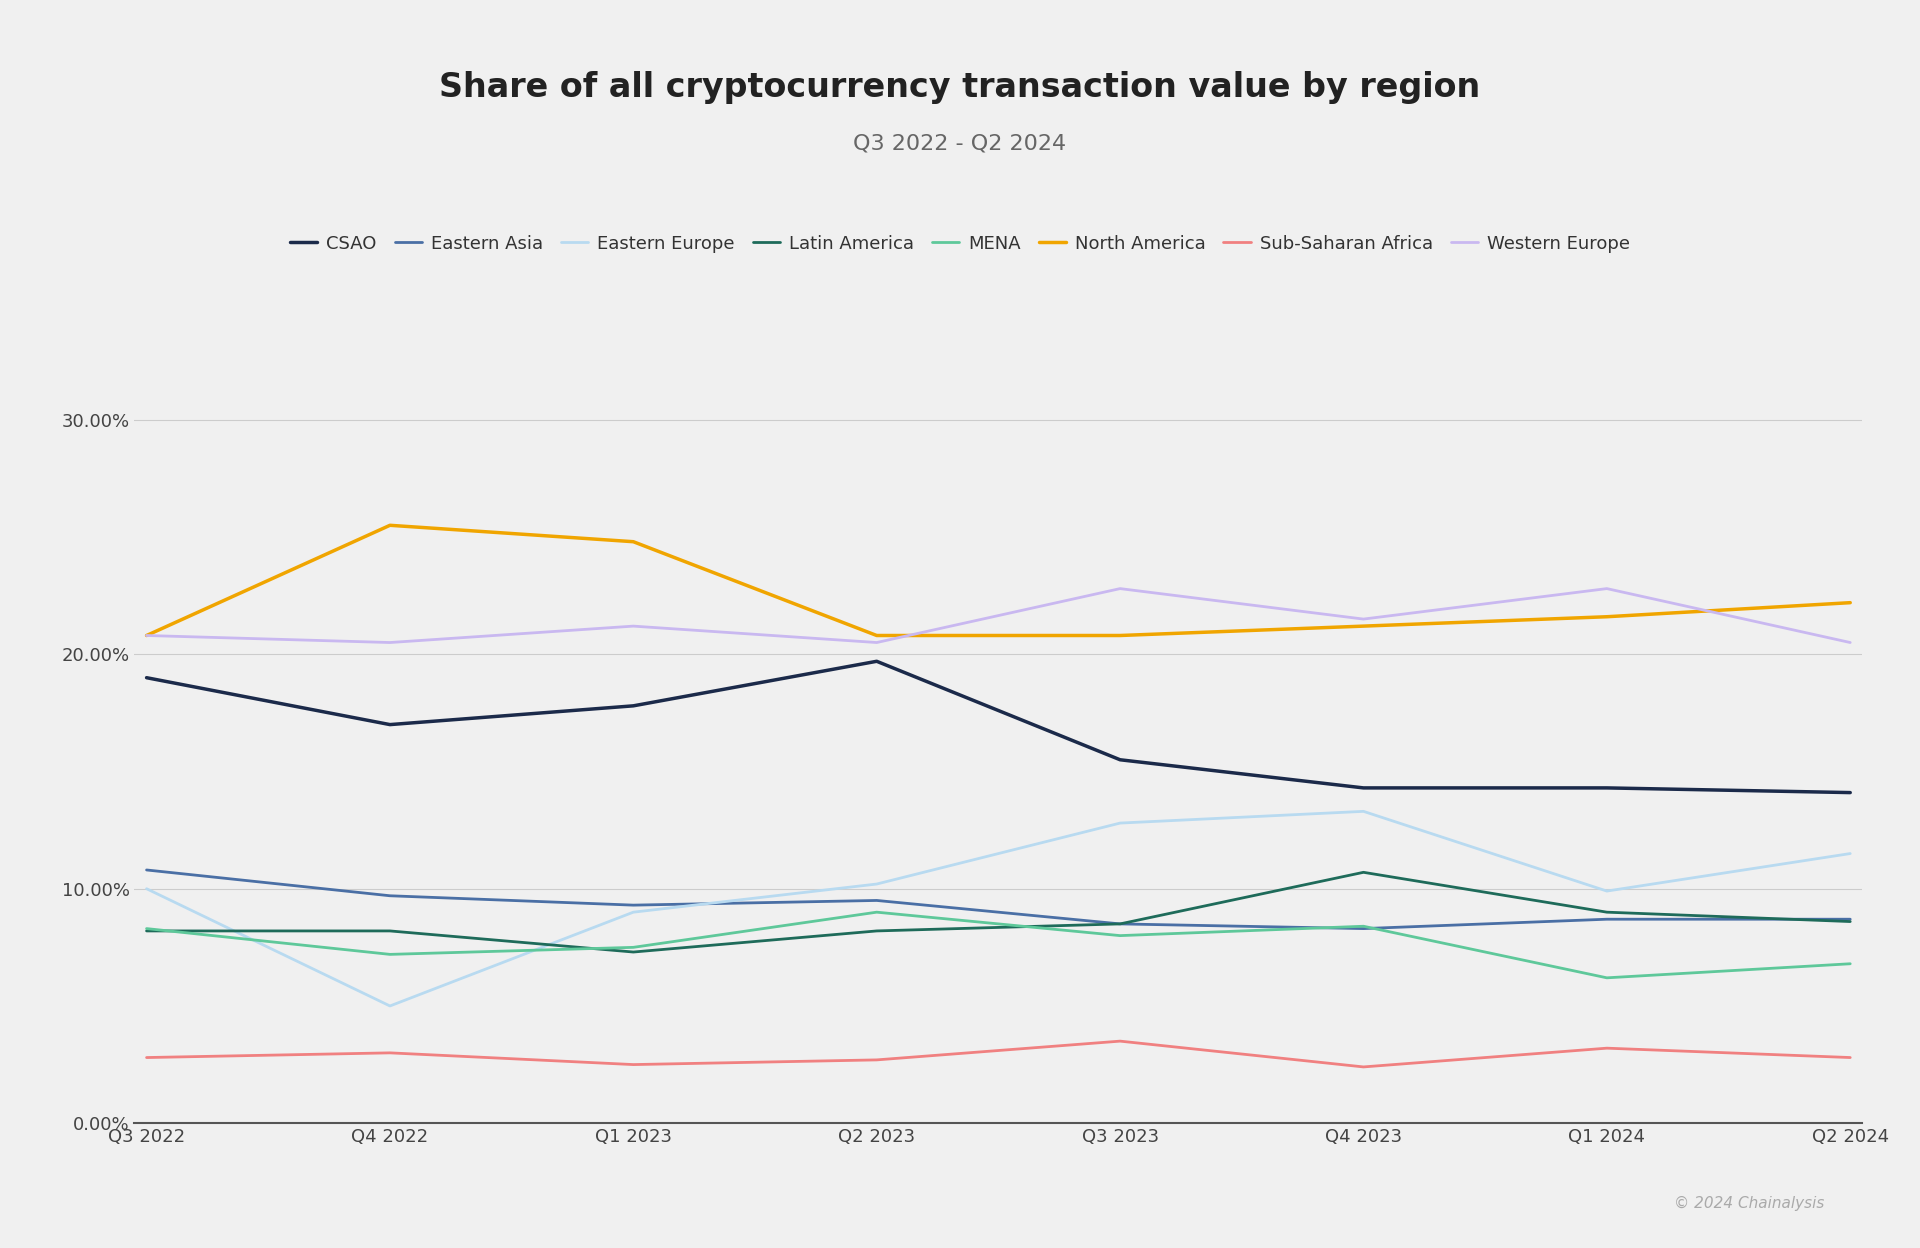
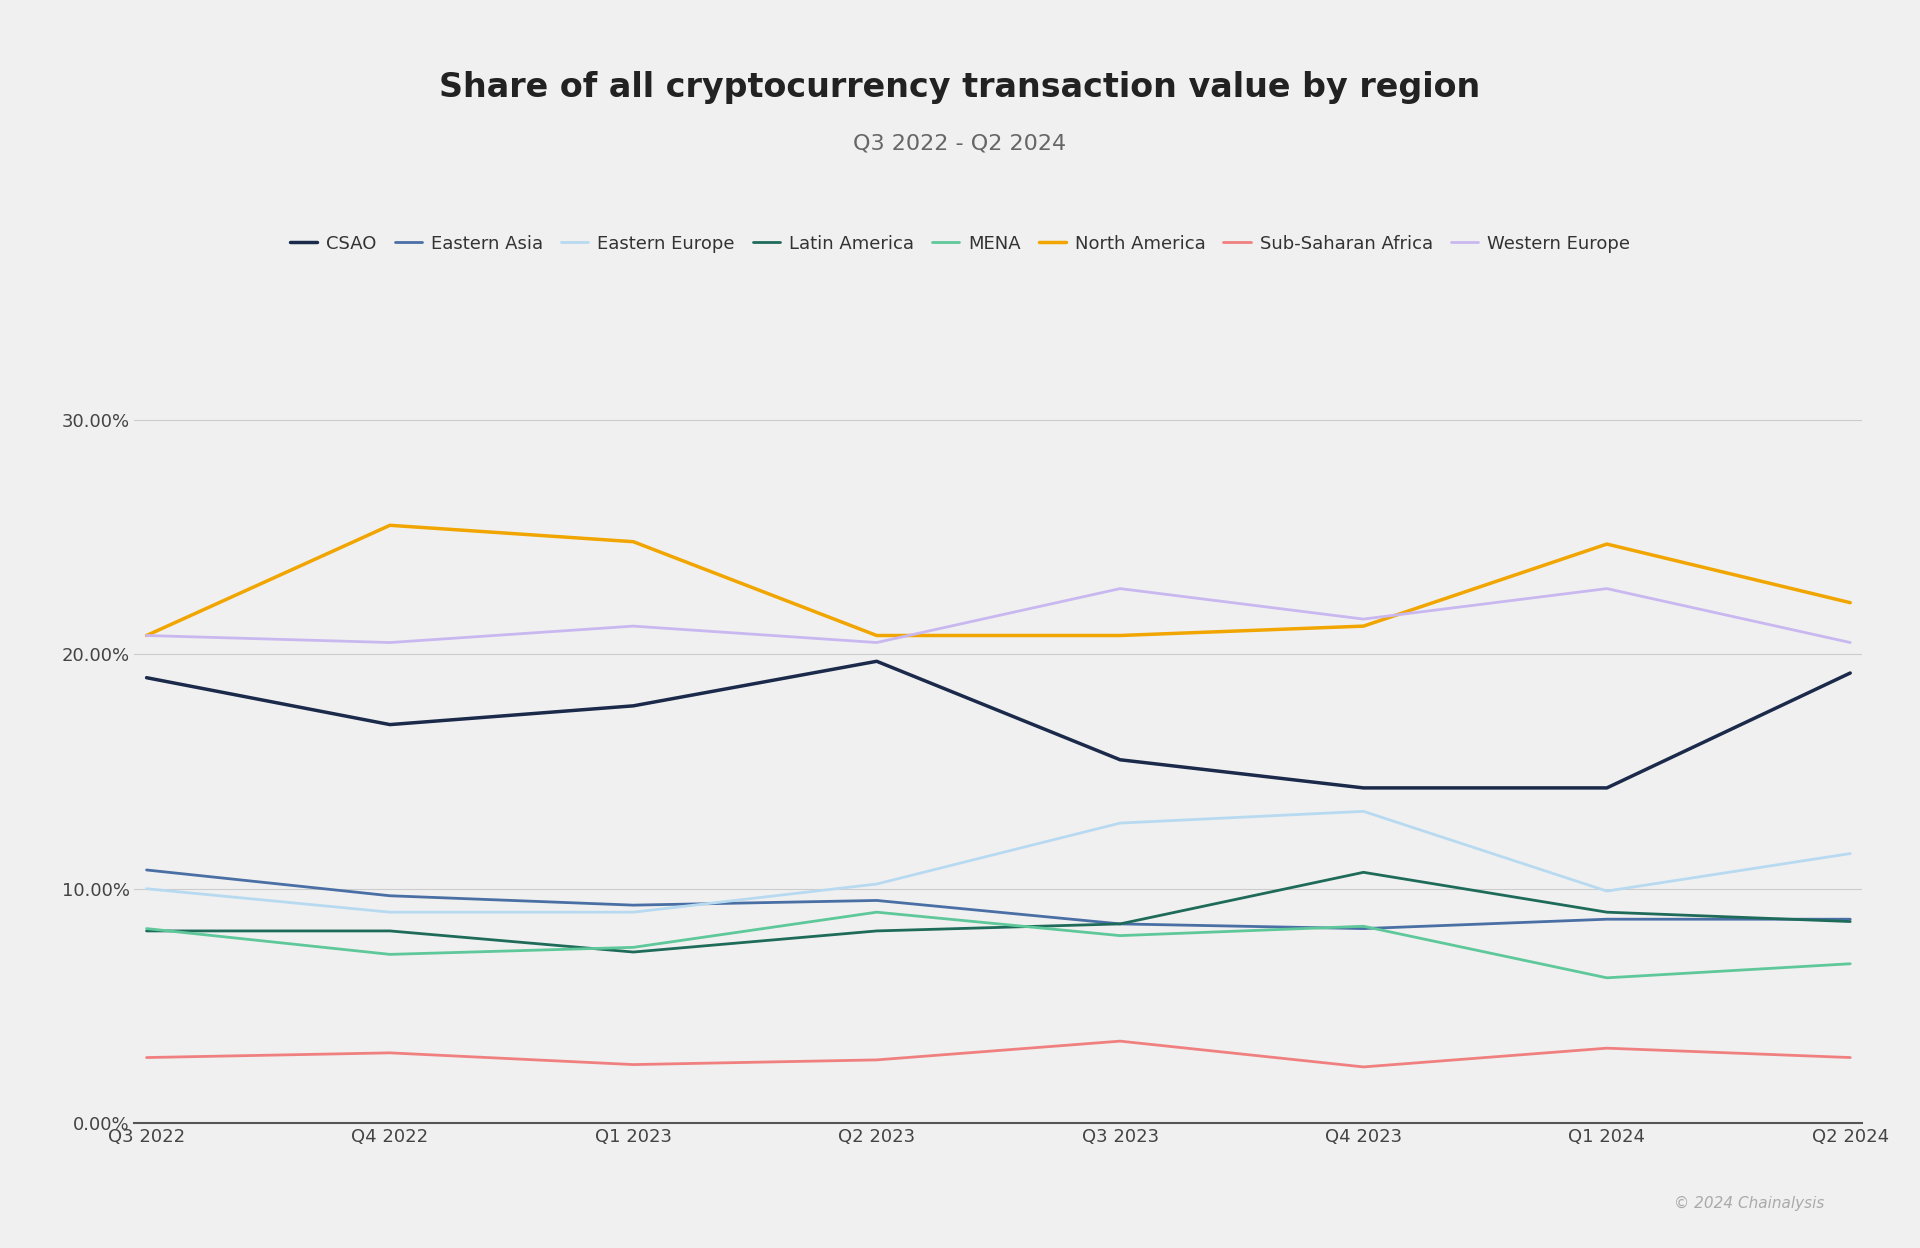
Eastern Europe/Q4 2022: 5.0% -> 9.0%
North America/Q1 2024: 21.6% -> 24.7%
CSAO/Q2 2024: 14.1% -> 19.2%
